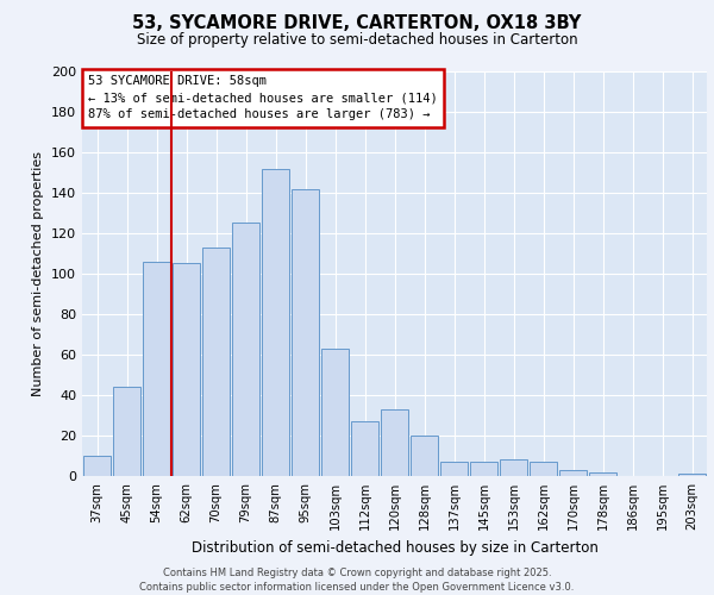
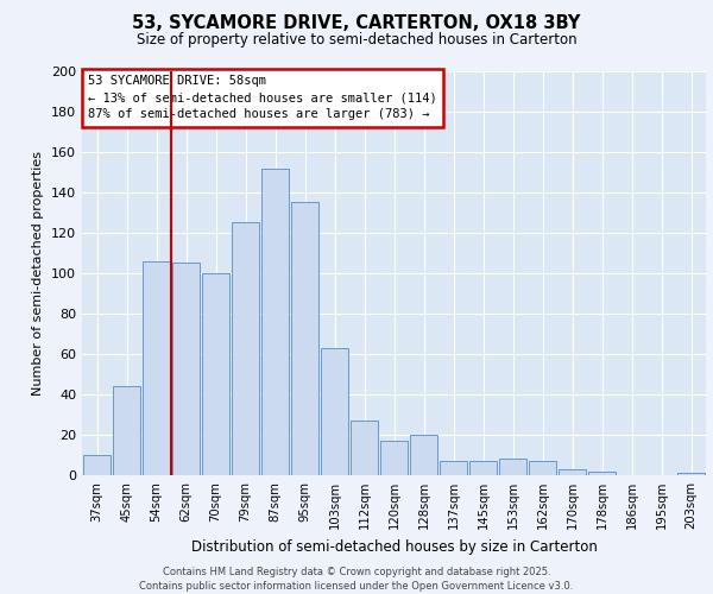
70sqm: 113 -> 100
95sqm: 142 -> 135
120sqm: 33 -> 17
